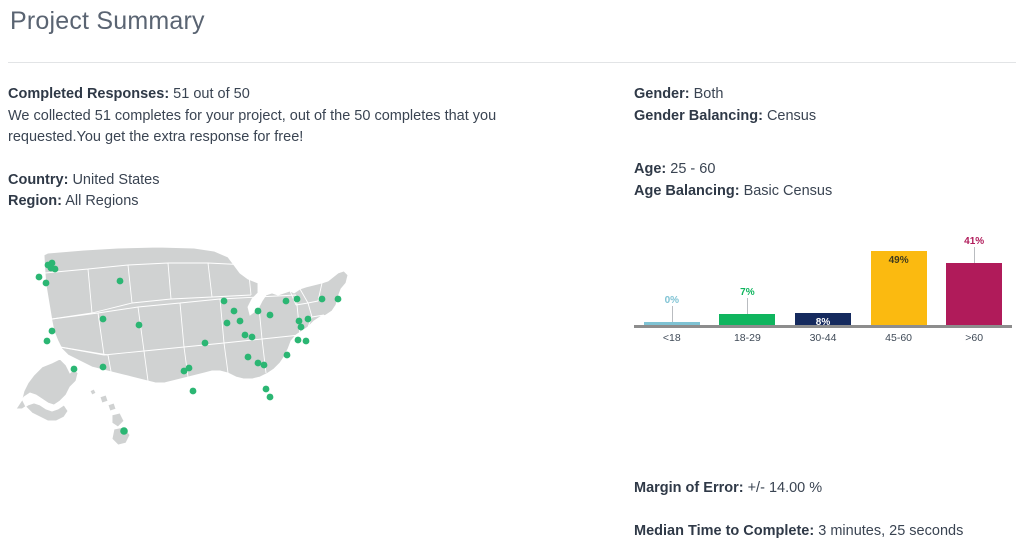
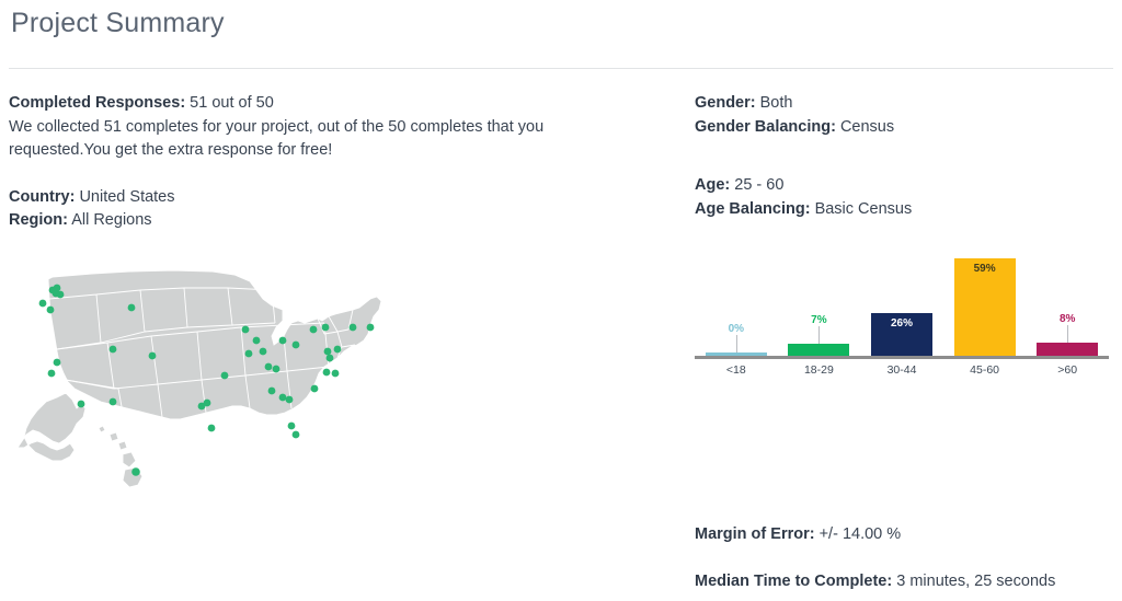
30-44: 8% -> 26%
45-60: 49% -> 59%
>60: 41% -> 8%
